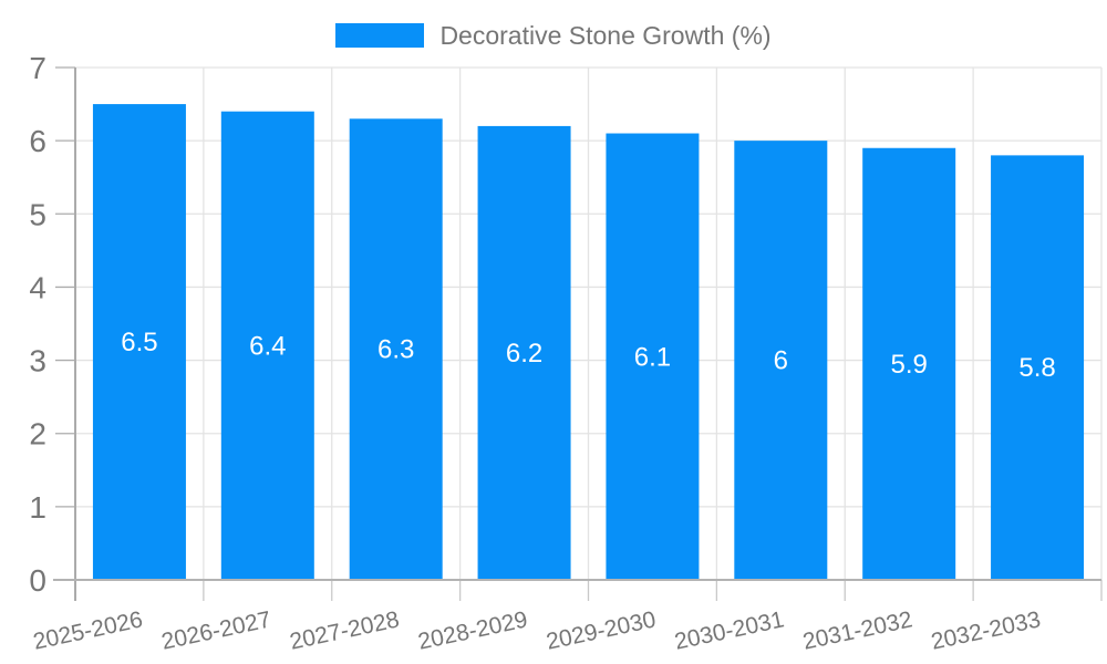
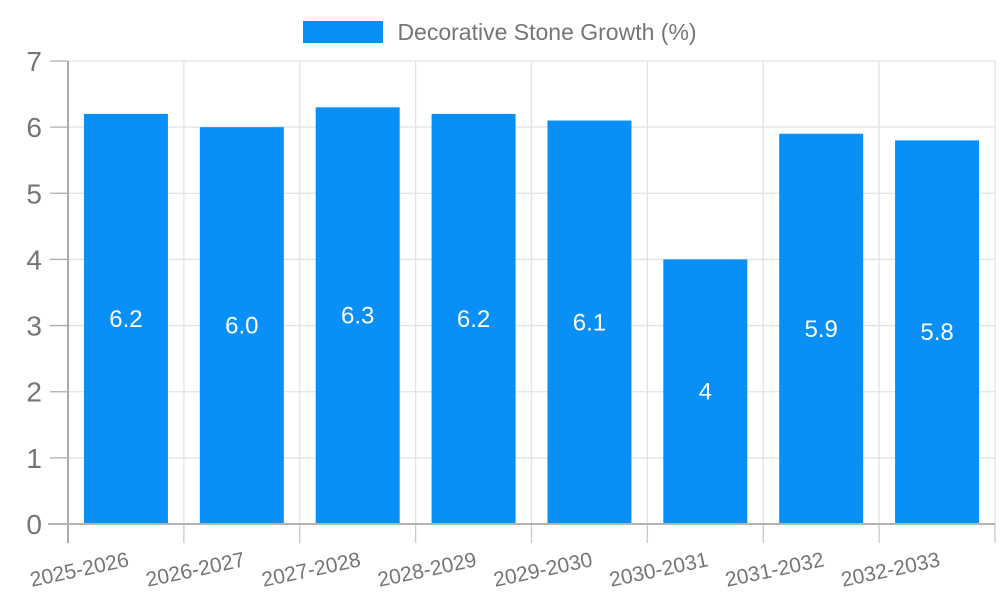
2025-2026: 6.5 -> 6.2
2026-2027: 6.4 -> 6.0
2030-2031: 6 -> 4
